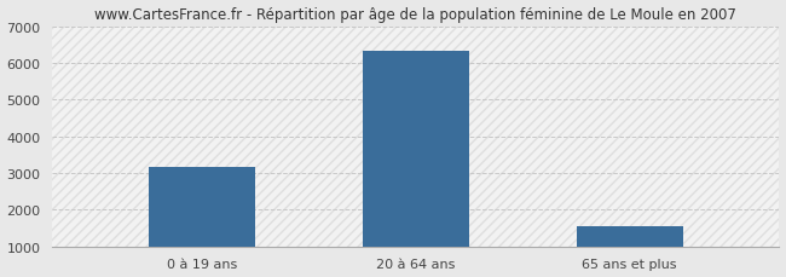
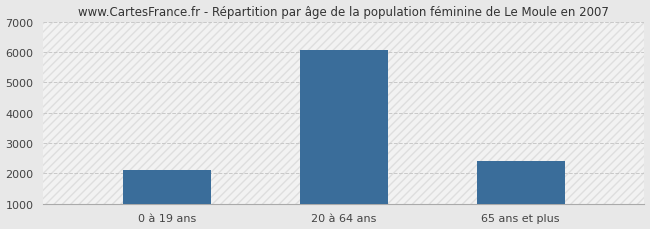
0 à 19 ans: 3170 -> 2100
20 à 64 ans: 6330 -> 6050
65 ans et plus: 1560 -> 2400
